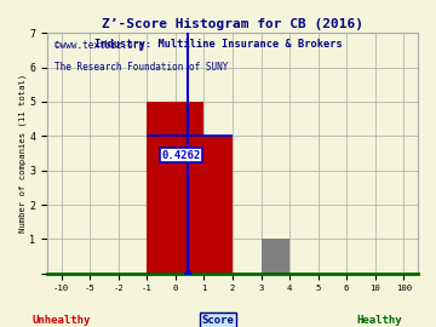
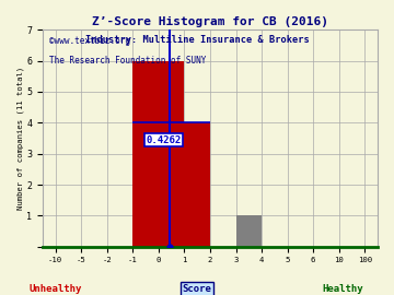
0: 5 -> 6
